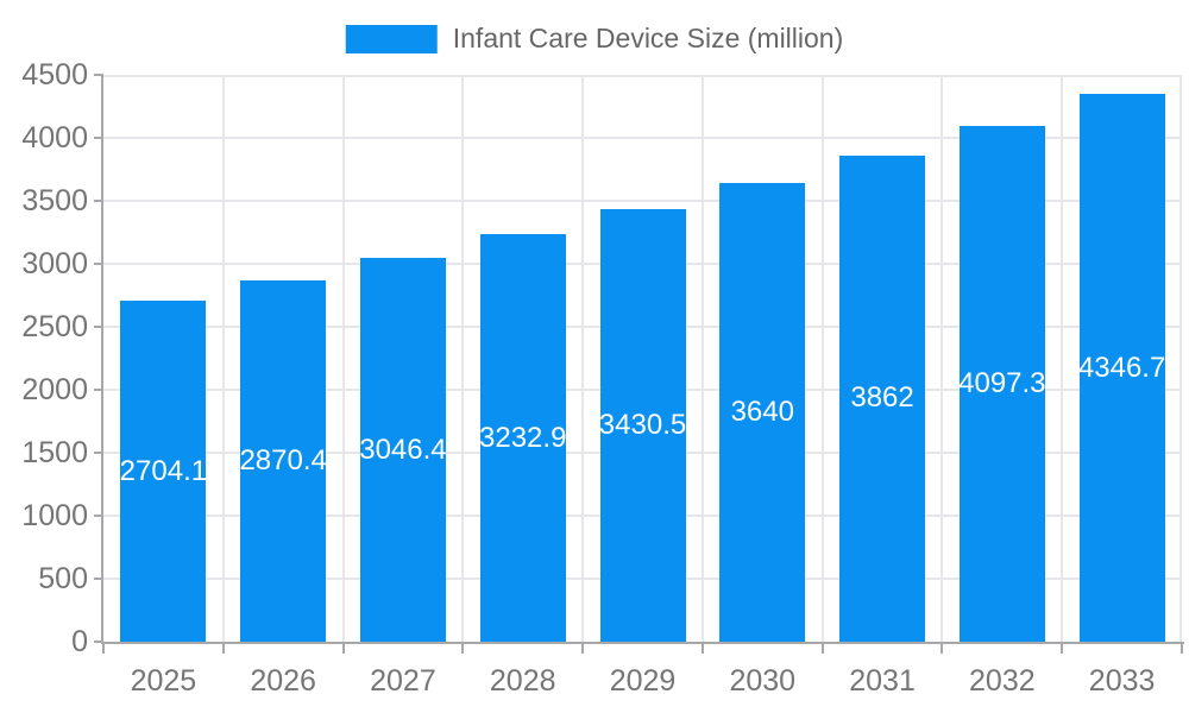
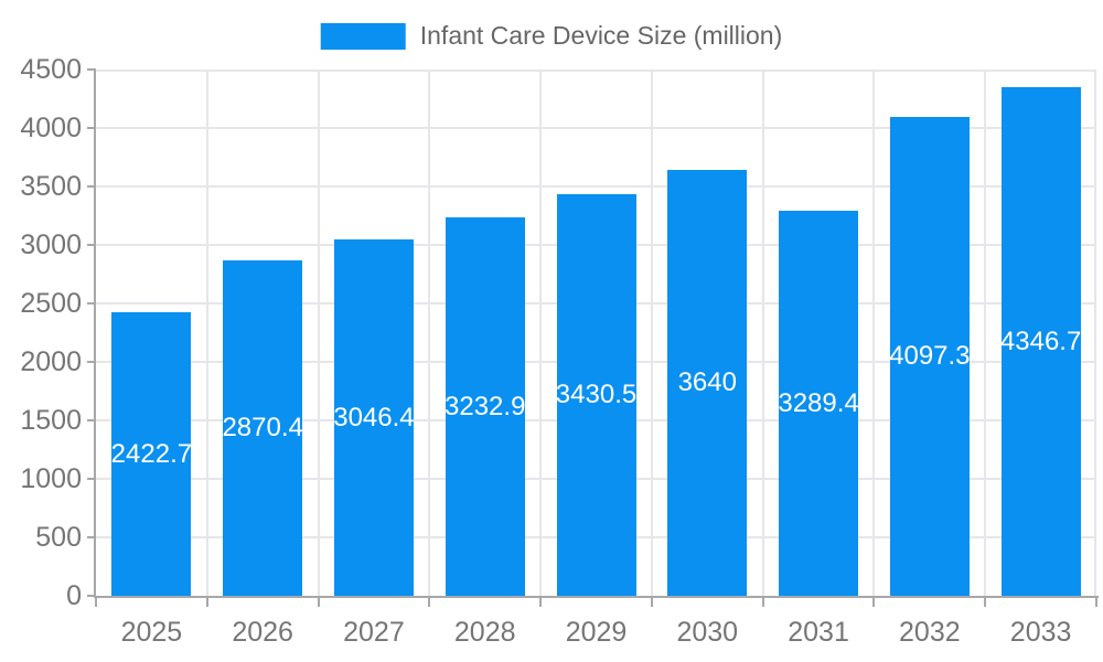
2025: 2704.1 -> 2422.7
2031: 3862 -> 3289.4
